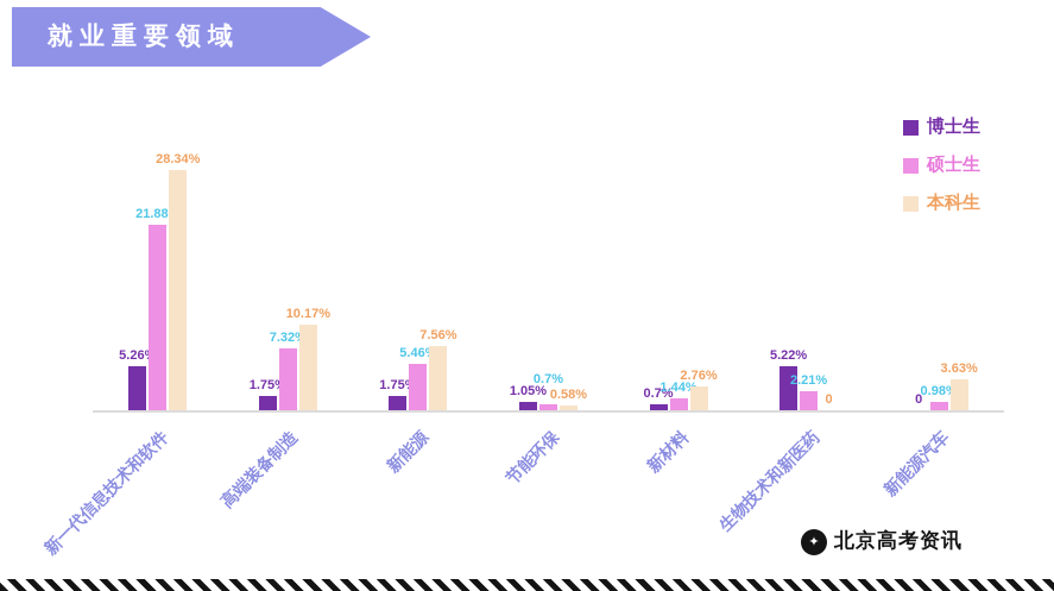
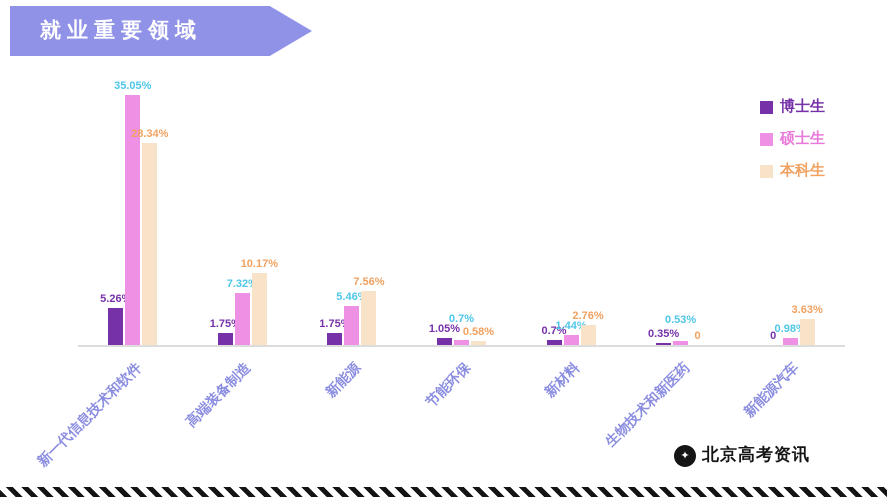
硕士生/新一代信息技术和软件: 21.88% -> 35.05%
博士生/生物技术和新医药: 5.22% -> 0.35%
硕士生/生物技术和新医药: 2.21% -> 0.53%
